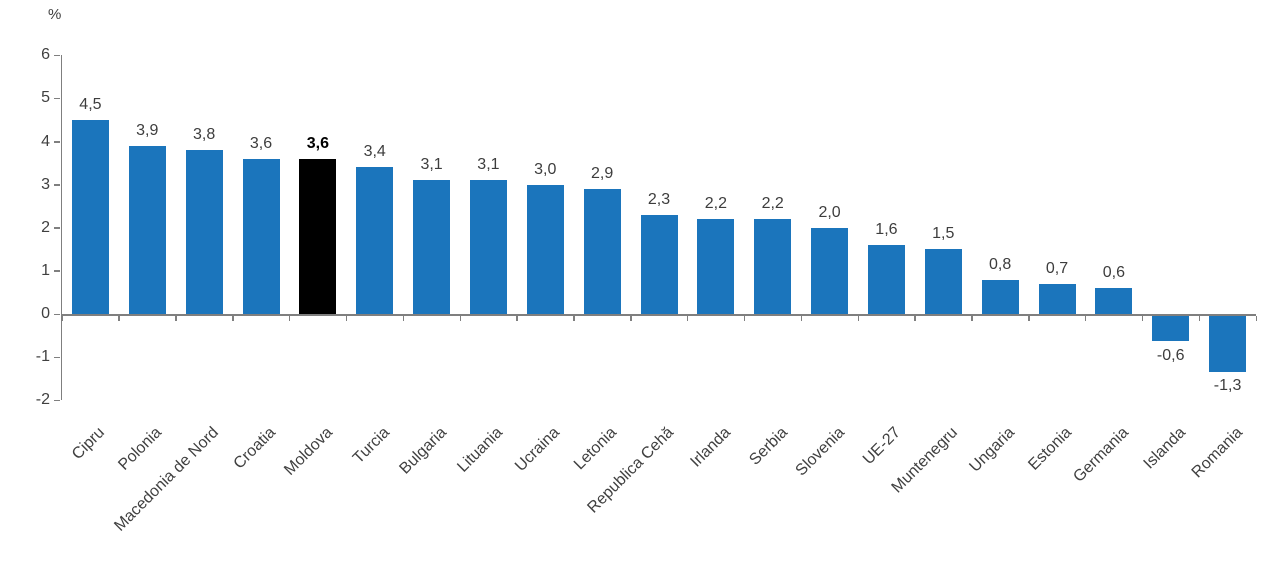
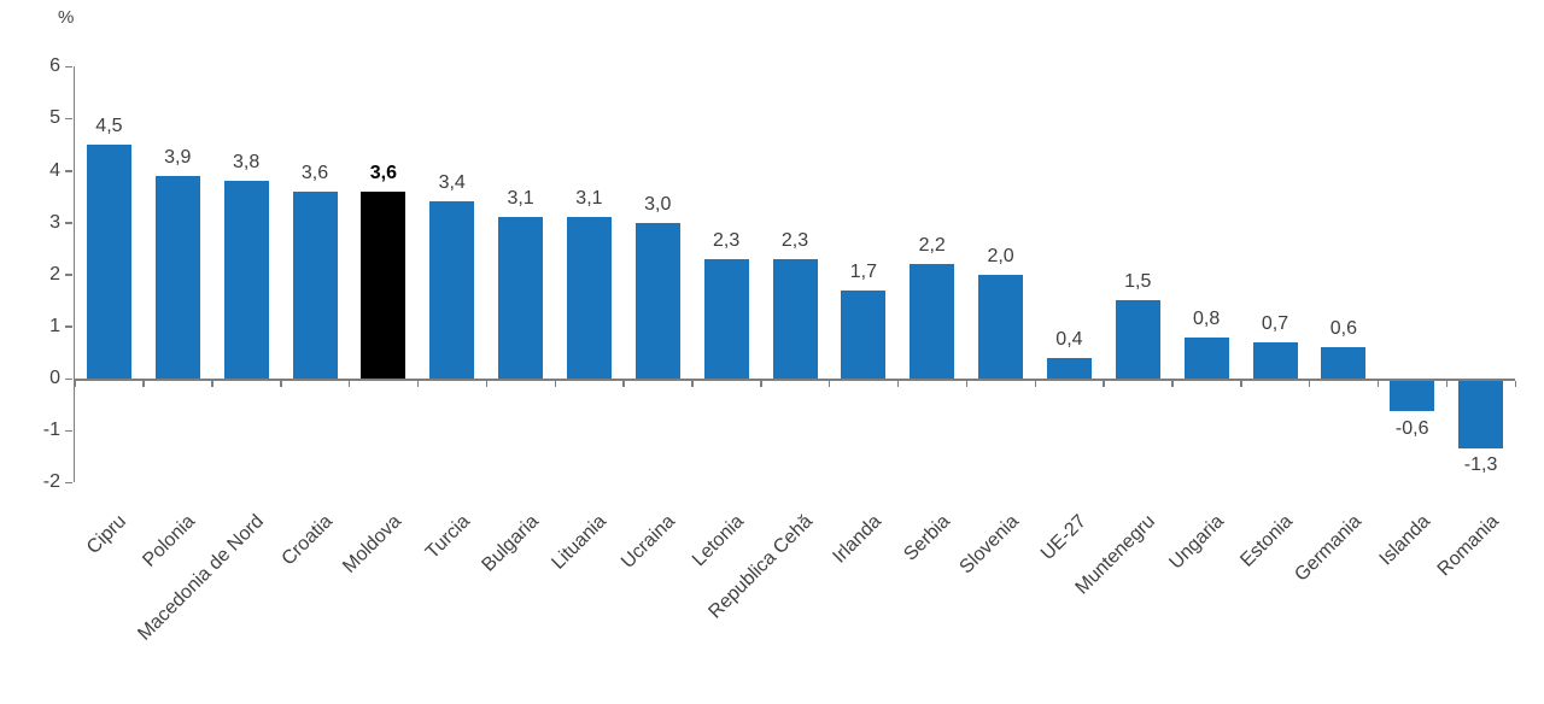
Letonia: 2,9 -> 2,3
Irlanda: 2,2 -> 1,7
UE-27: 1,6 -> 0,4
